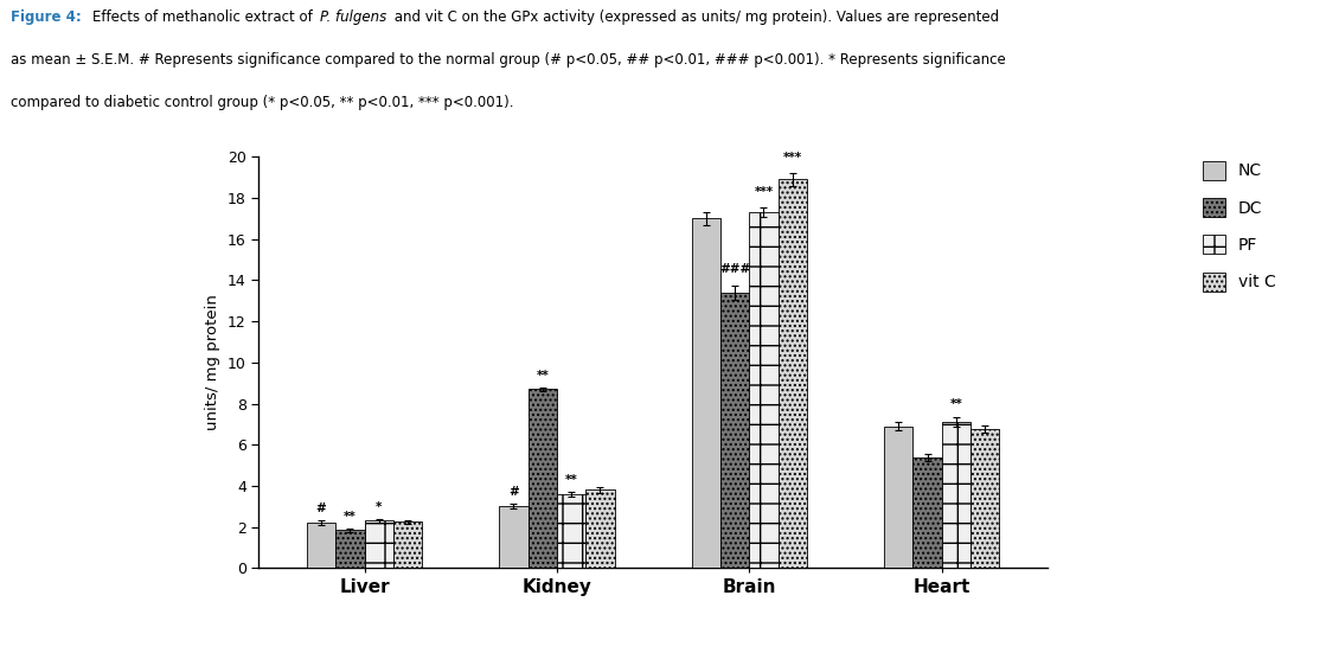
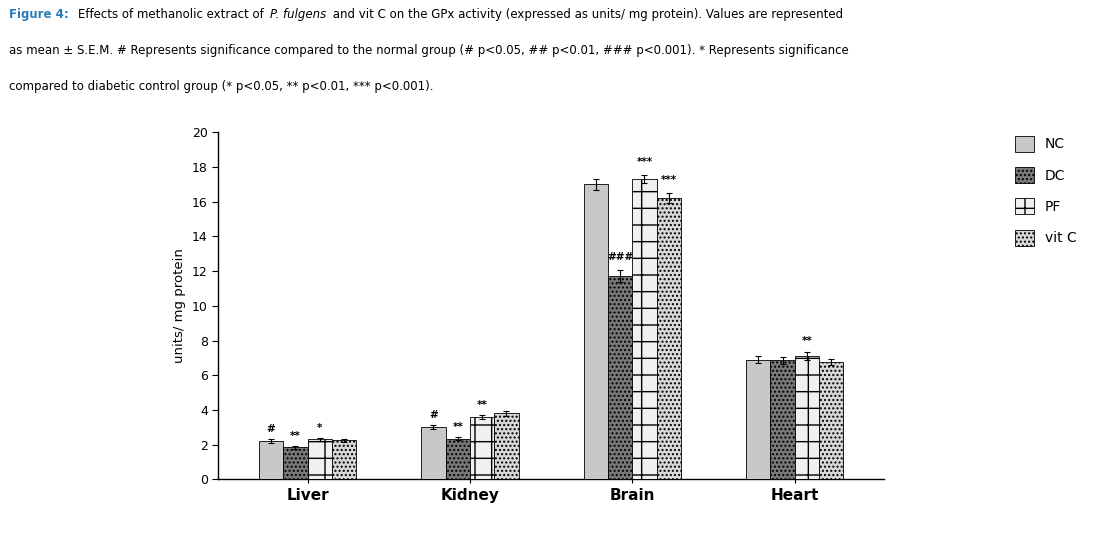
DC/Kidney: 8.7 -> 2.4
DC/Brain: 13.4 -> 11.7
vit C/Brain: 18.9 -> 16.2
DC/Heart: 5.4 -> 6.8
